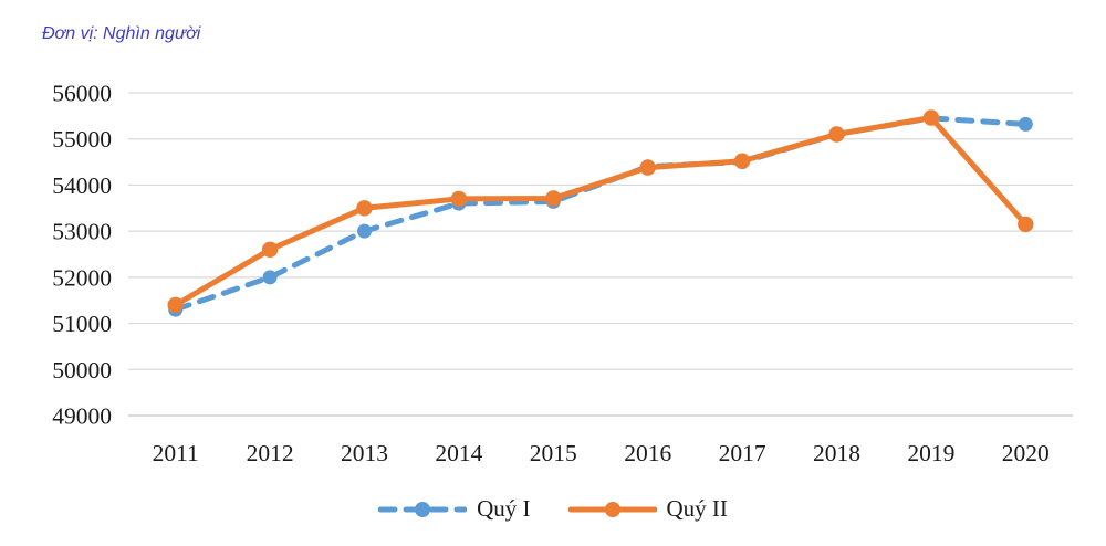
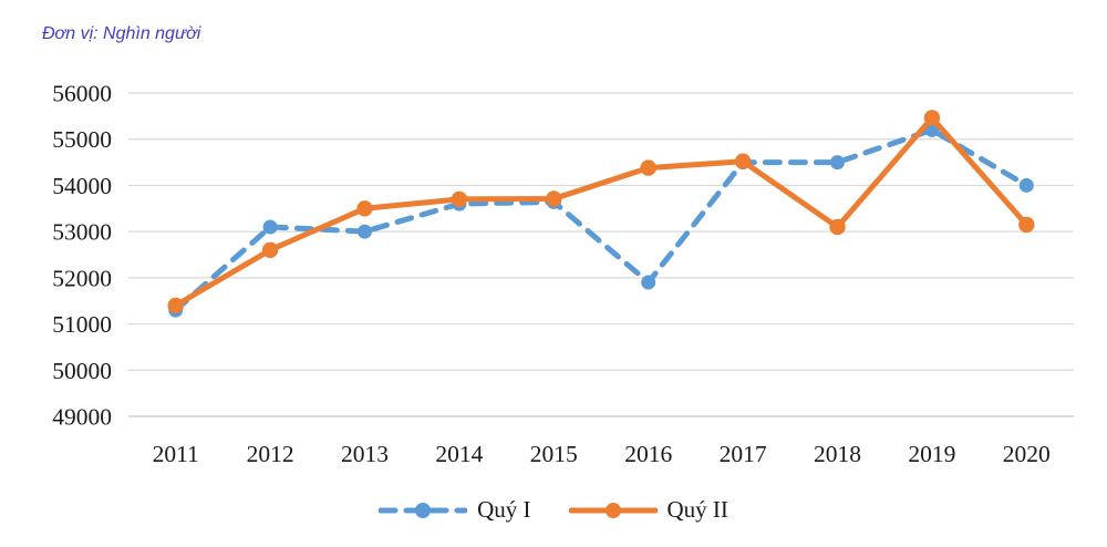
Quý I/2012: 52000 -> 53100
Quý I/2016: 54400 -> 51900
Quý I/2018: 55100 -> 54500
Quý II/2018: 55100 -> 53100
Quý I/2019: 55400 -> 55200
Quý I/2020: 55300 -> 54000
